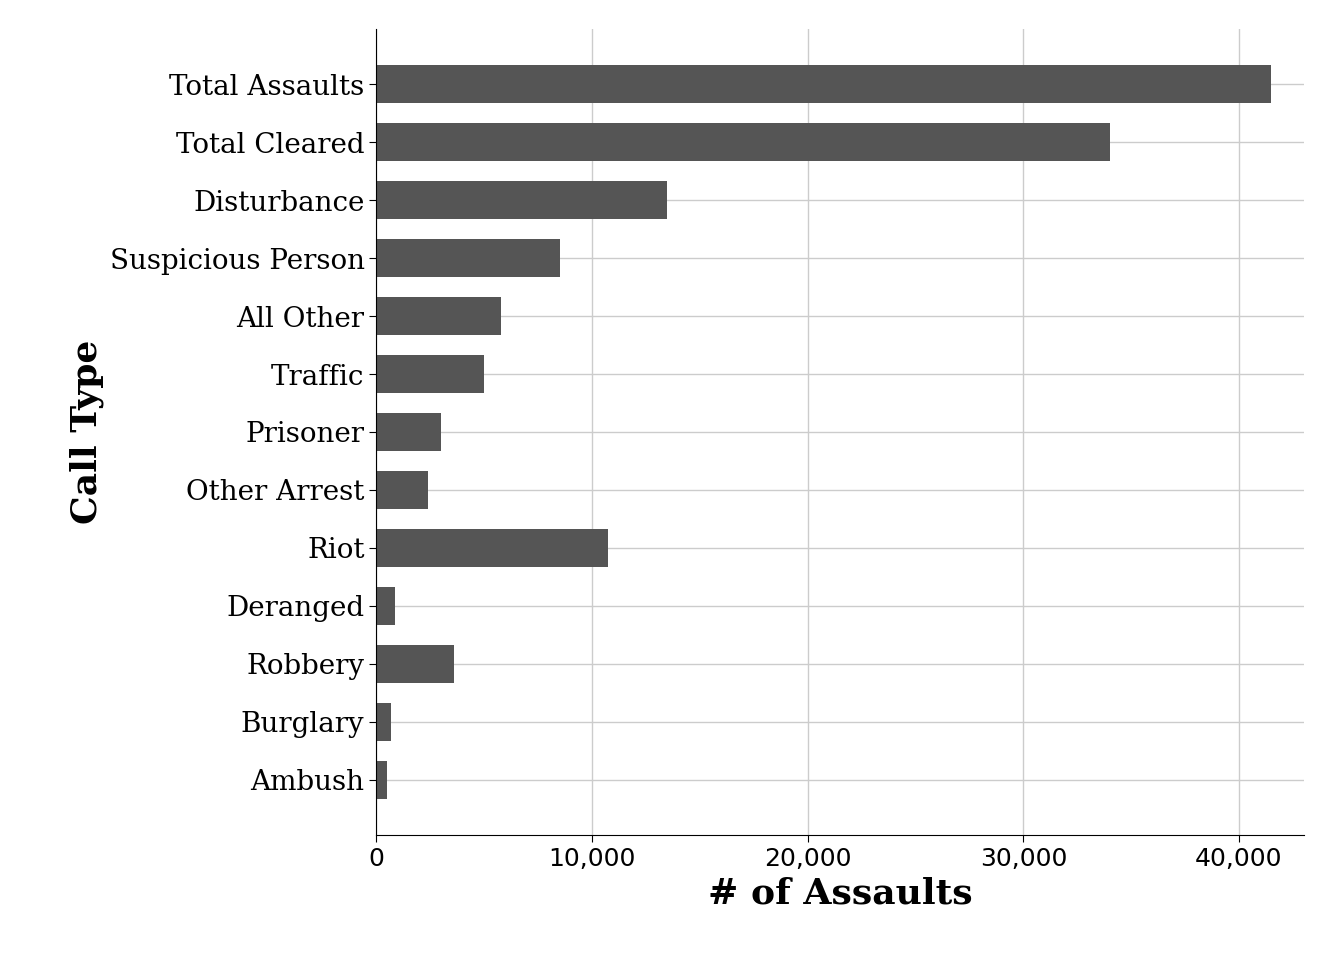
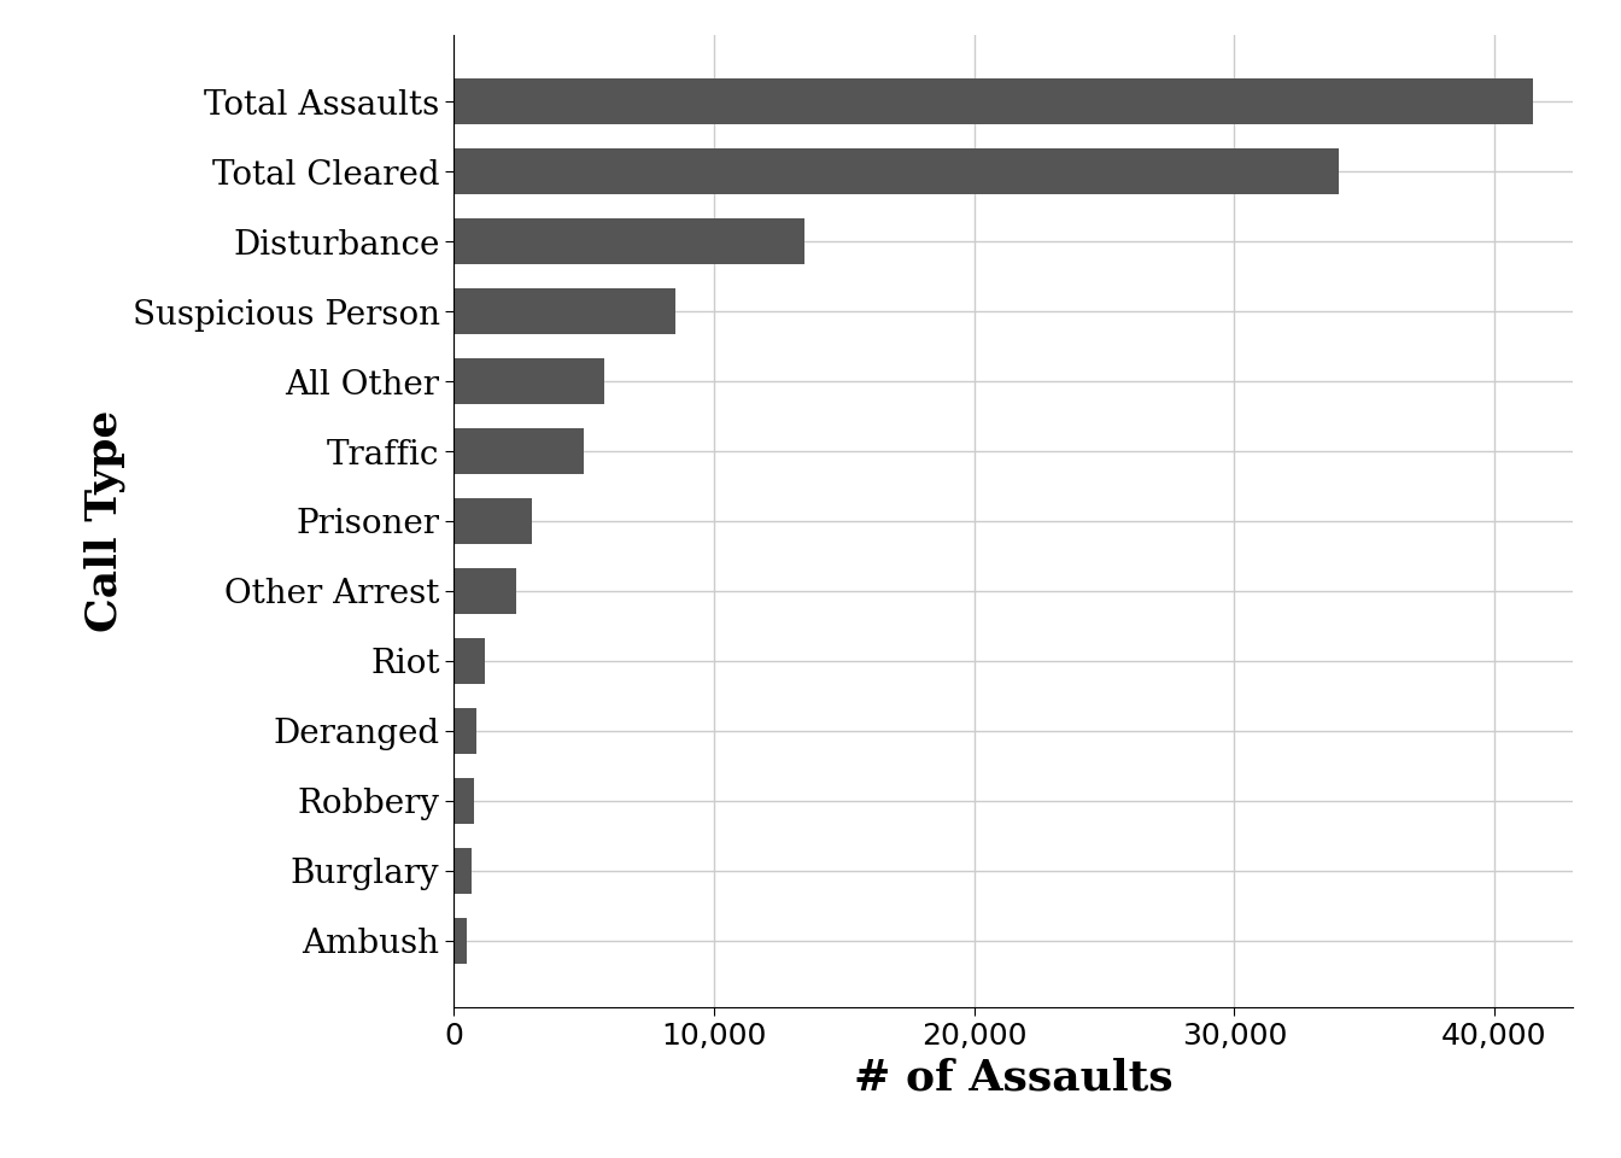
Riot: 10,750 -> 1,200
Robbery: 3,600 -> 780
